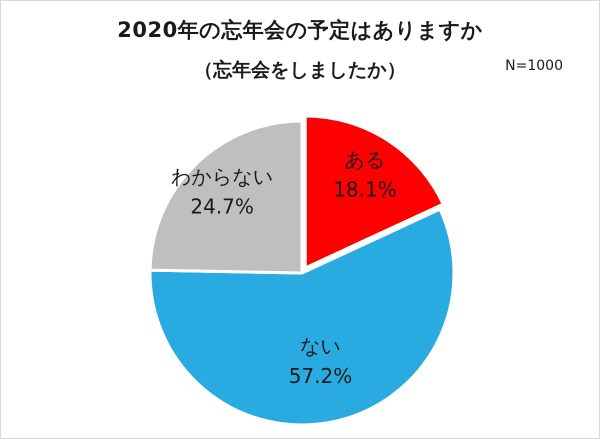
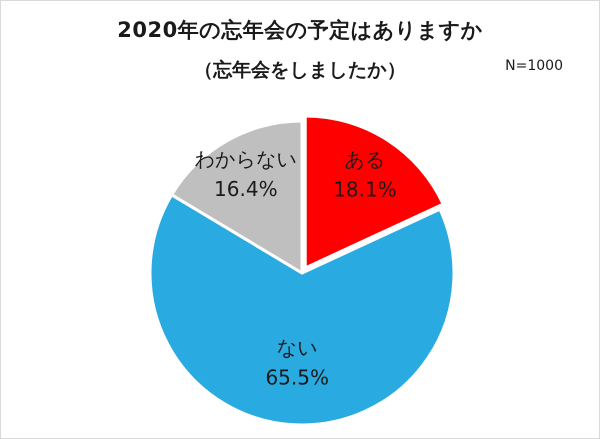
ない: 57.2% -> 65.5%
わからない: 24.7% -> 16.4%
